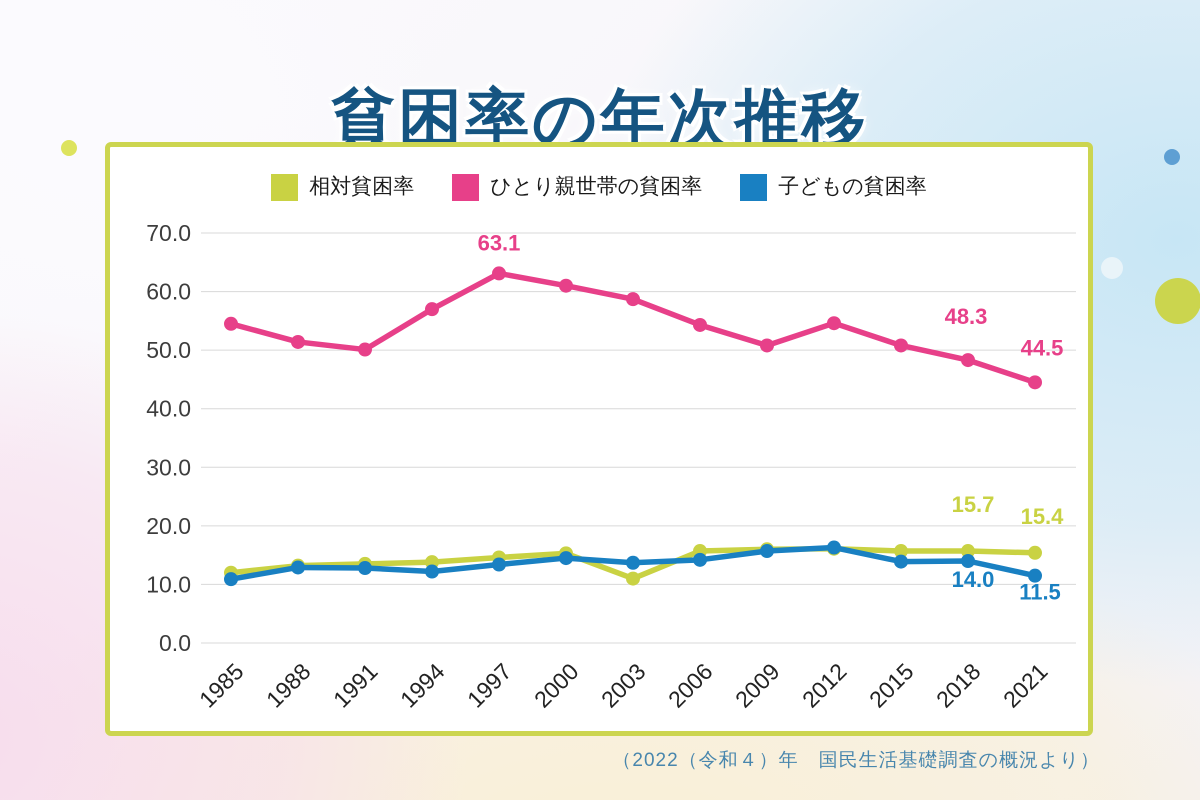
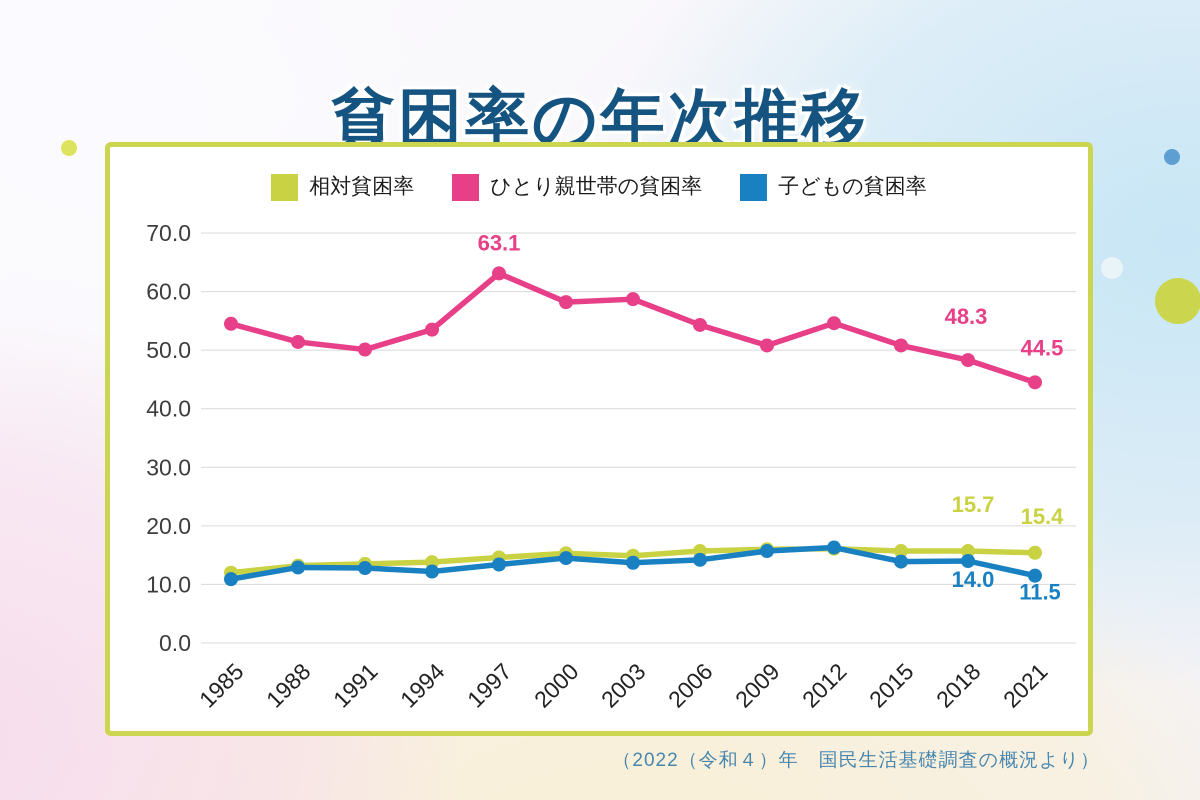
ひとり親世帯の貧困率/1994: 57 -> 54
ひとり親世帯の貧困率/2000: 61 -> 58
相対貧困率/2003: 11 -> 15
